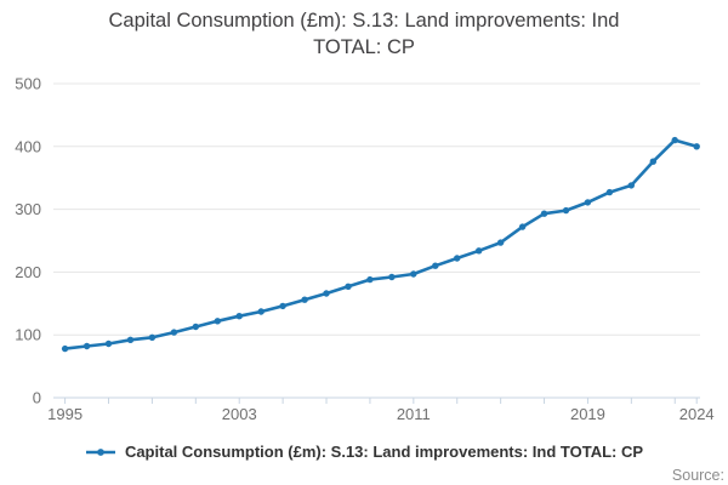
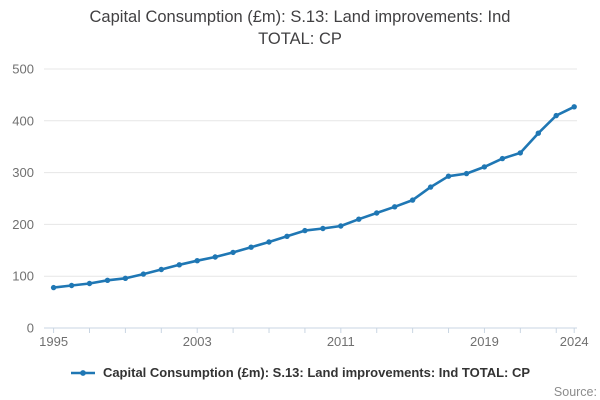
2024: 400 -> 430
